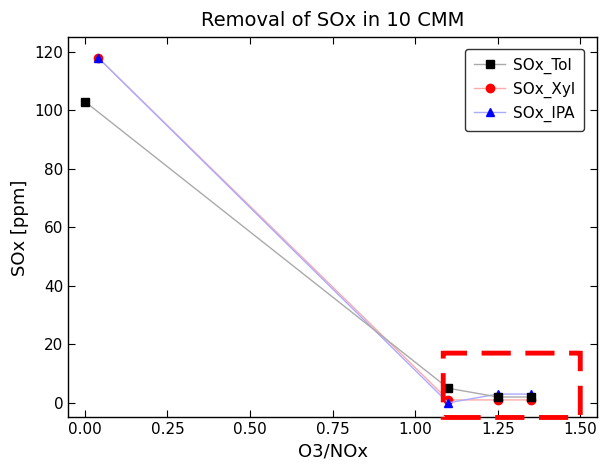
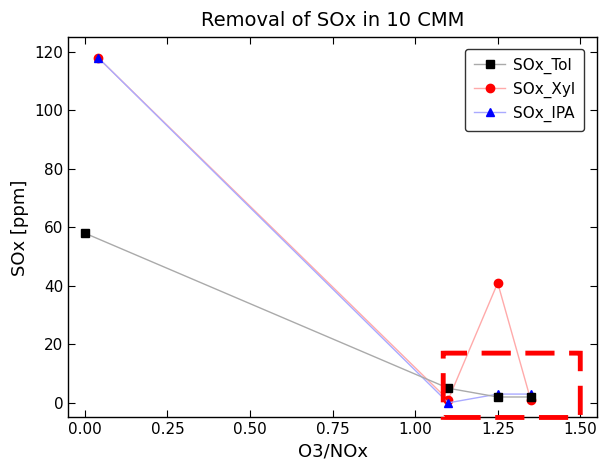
SOx_Tol/0.00: 103 -> 58
SOx_Xyl/1.25: 1 -> 41
